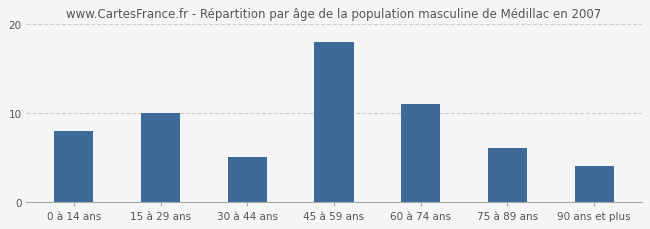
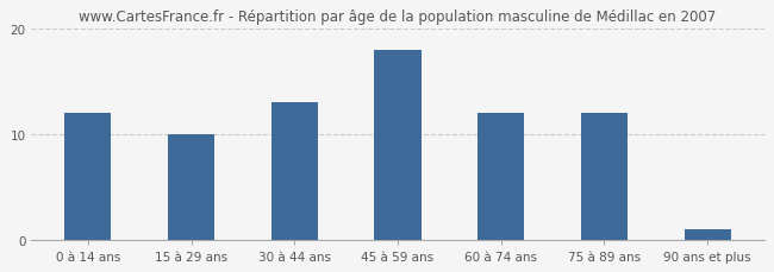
0 à 14 ans: 8 -> 12
30 à 44 ans: 5 -> 13
60 à 74 ans: 11 -> 12
75 à 89 ans: 6 -> 12
90 ans et plus: 4 -> 1
